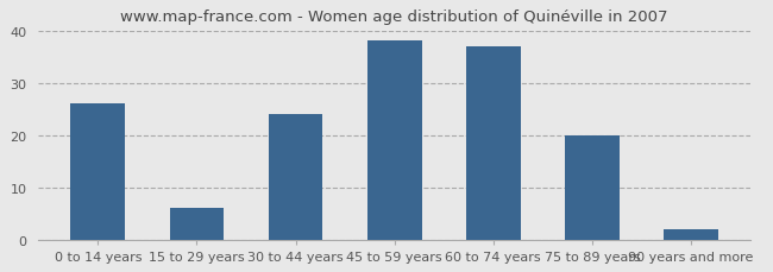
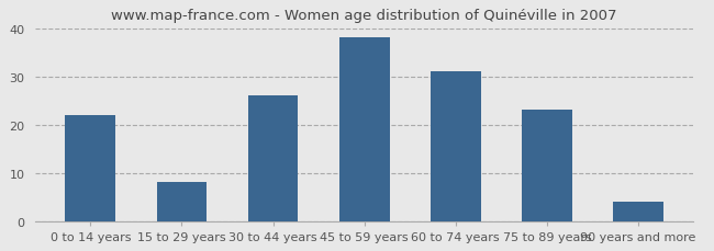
0 to 14 years: 26 -> 22
15 to 29 years: 6 -> 8
30 to 44 years: 24 -> 26
60 to 74 years: 37 -> 31
75 to 89 years: 20 -> 23
90 years and more: 2 -> 4
